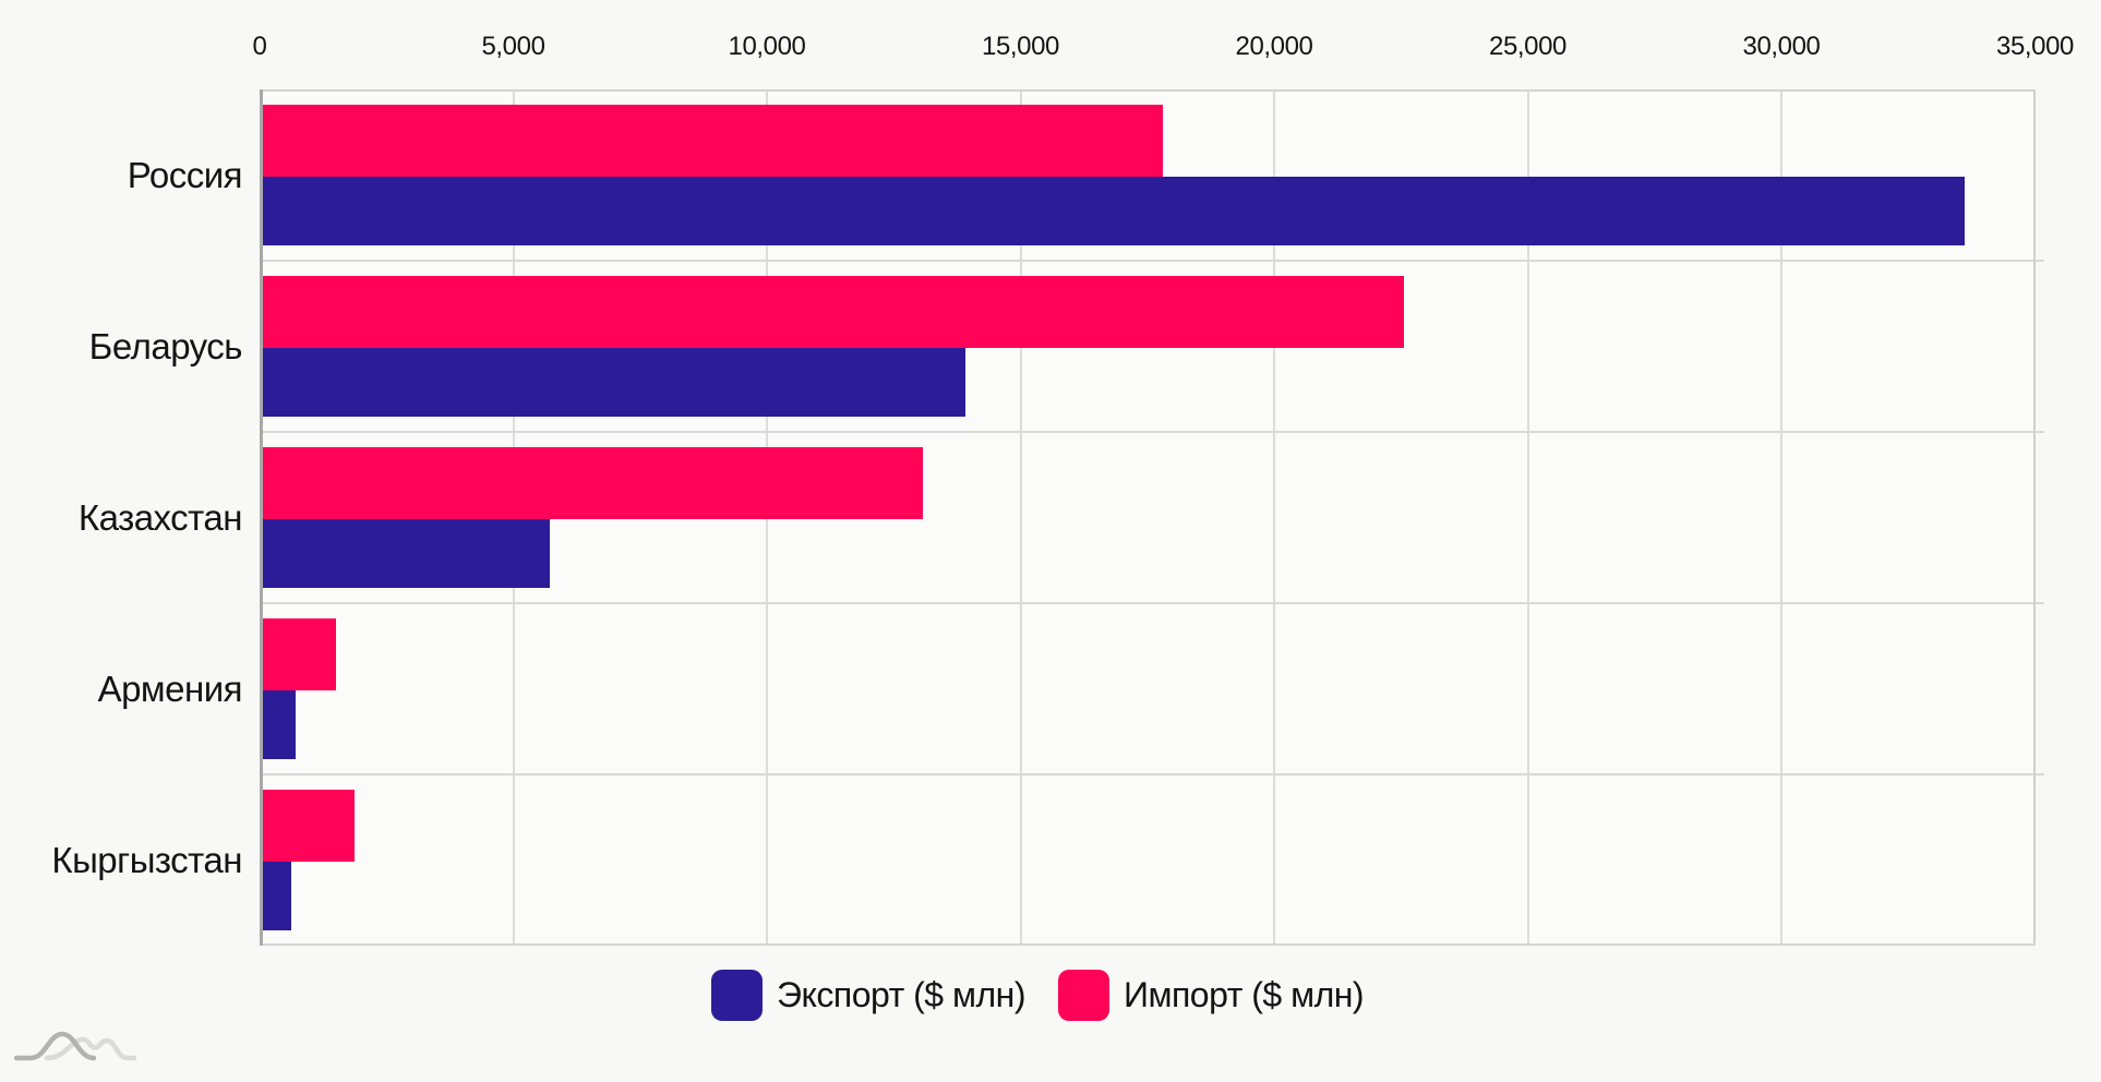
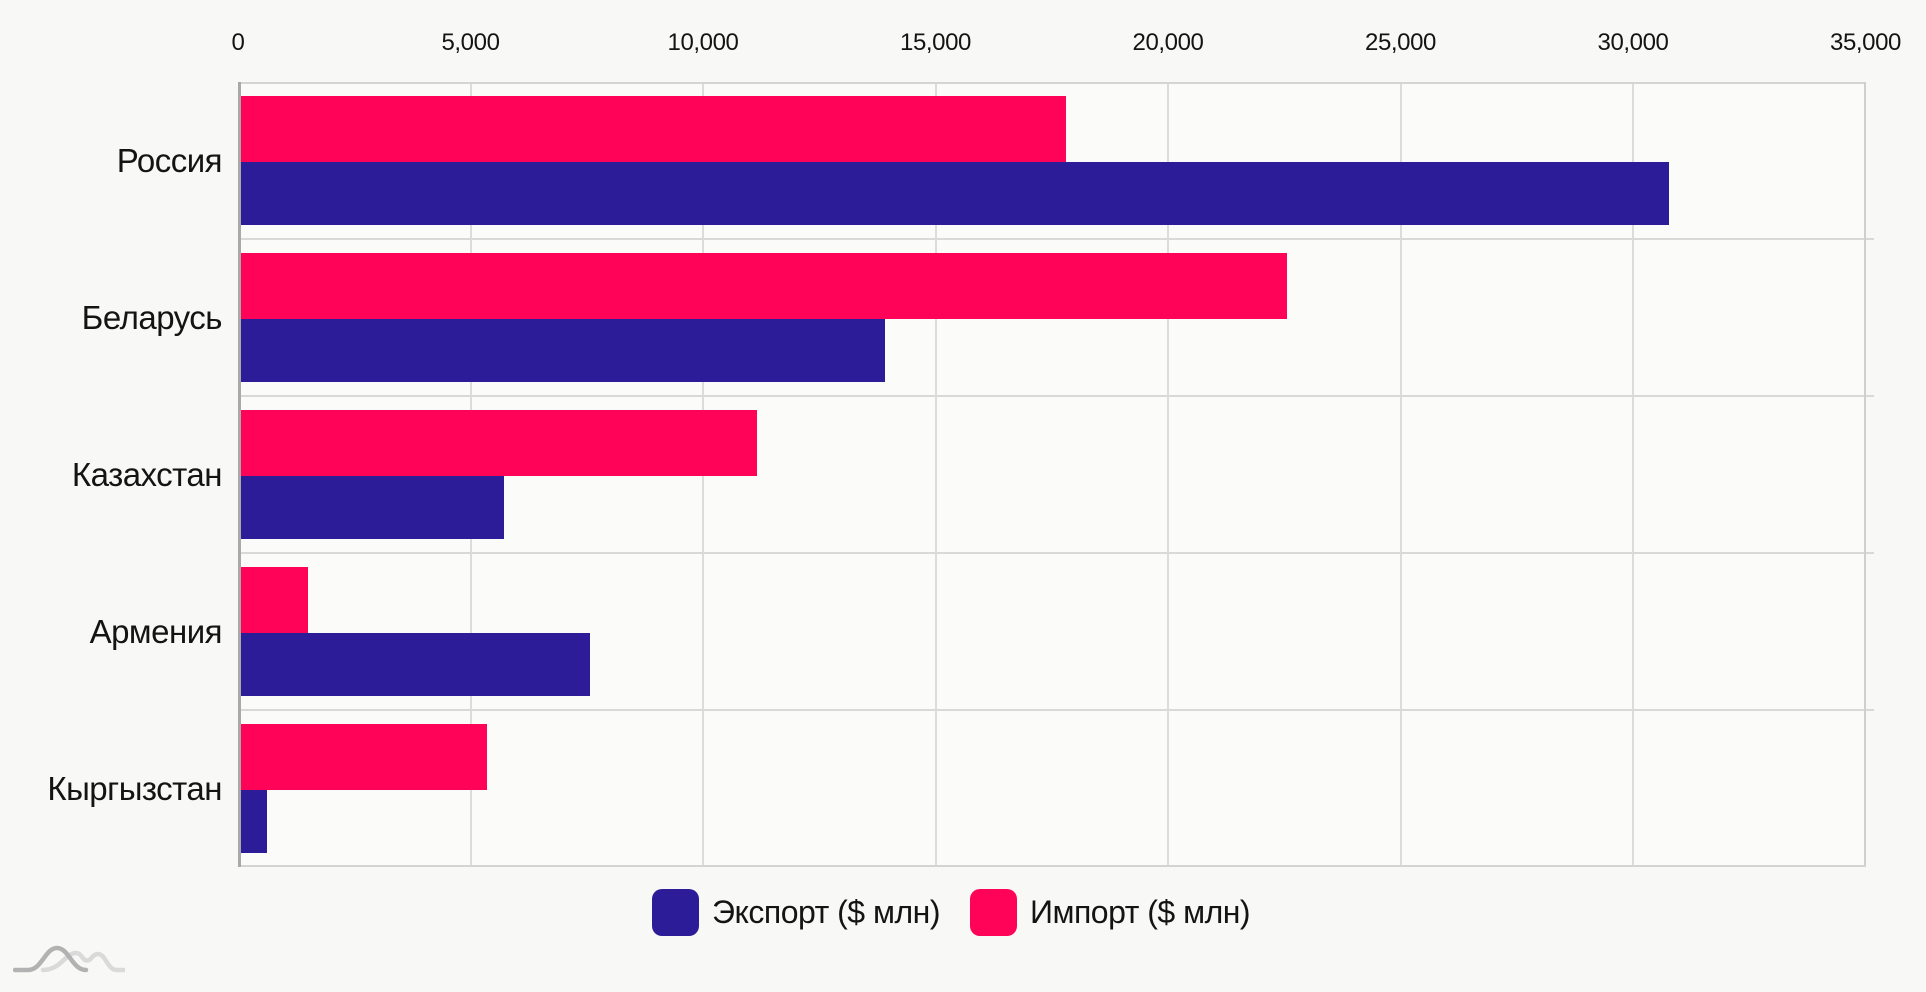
Экспорт ($ млн)/Россия: 33600 -> 30700
Импорт ($ млн)/Казахстан: 13000 -> 11100
Экспорт ($ млн)/Армения: 600 -> 7500
Импорт ($ млн)/Кыргызстан: 1800 -> 5300
